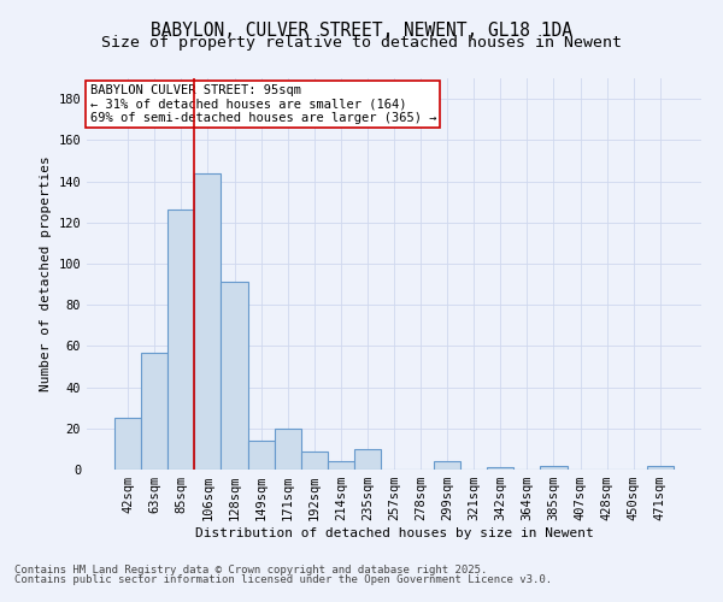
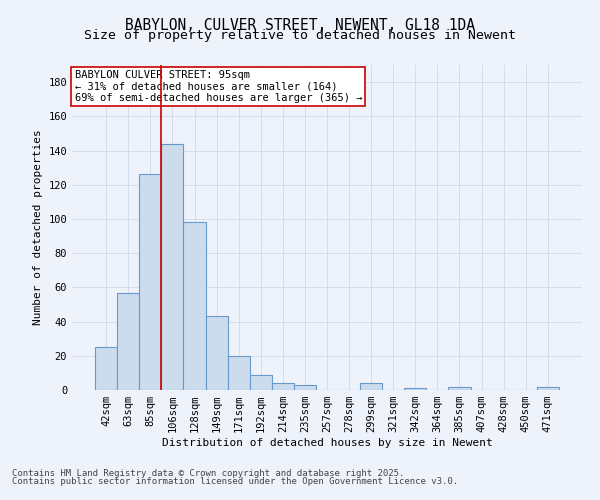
128sqm: 91 -> 98
149sqm: 14 -> 43
235sqm: 10 -> 3
